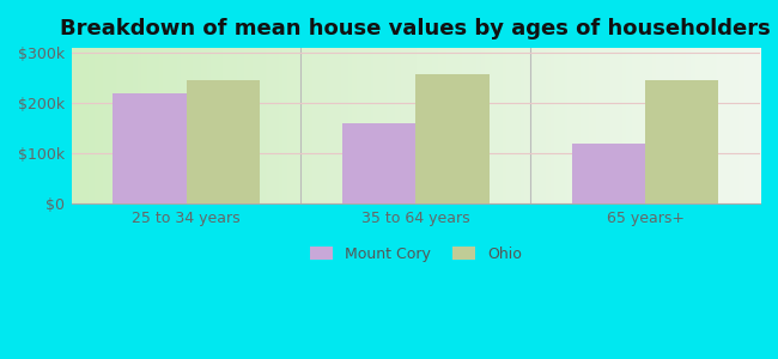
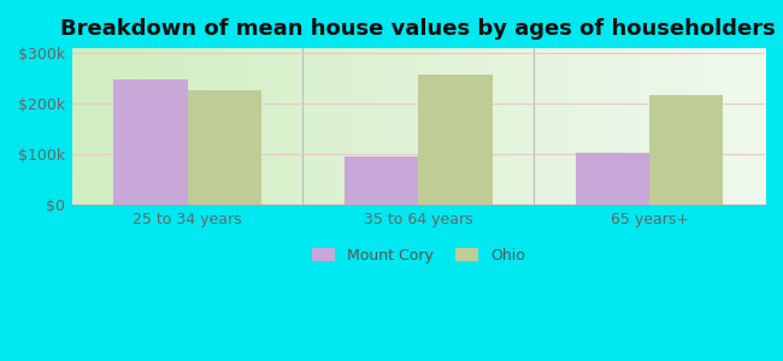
Mount Cory/25 to 34 years: $220k -> $248k
Ohio/25 to 34 years: $245k -> $228k
Mount Cory/35 to 64 years: $160k -> $95k
Mount Cory/65 years+: $120k -> $102k
Ohio/65 years+: $245k -> $218k
